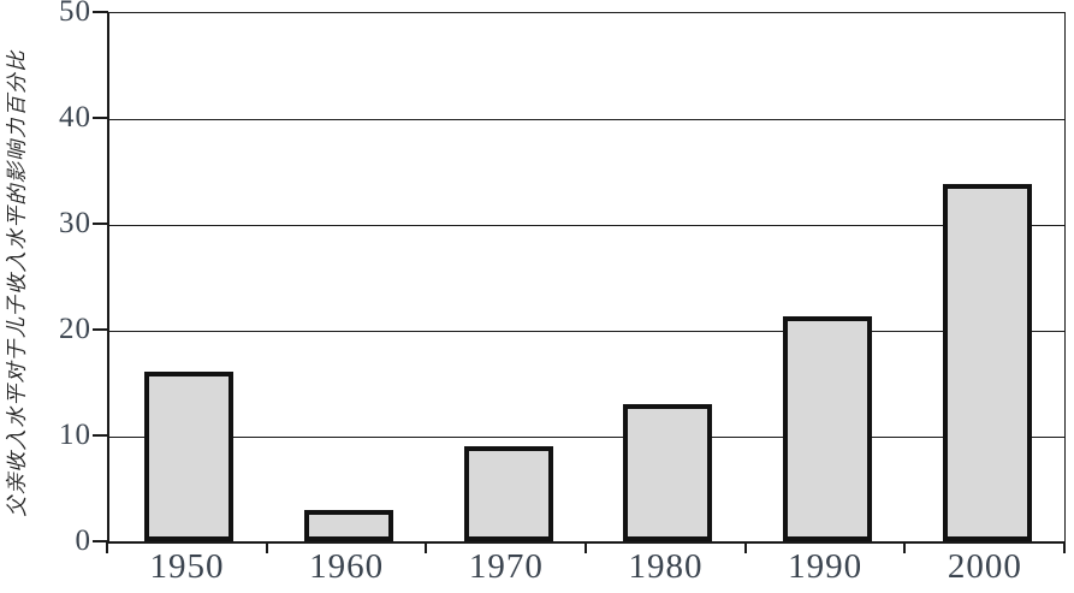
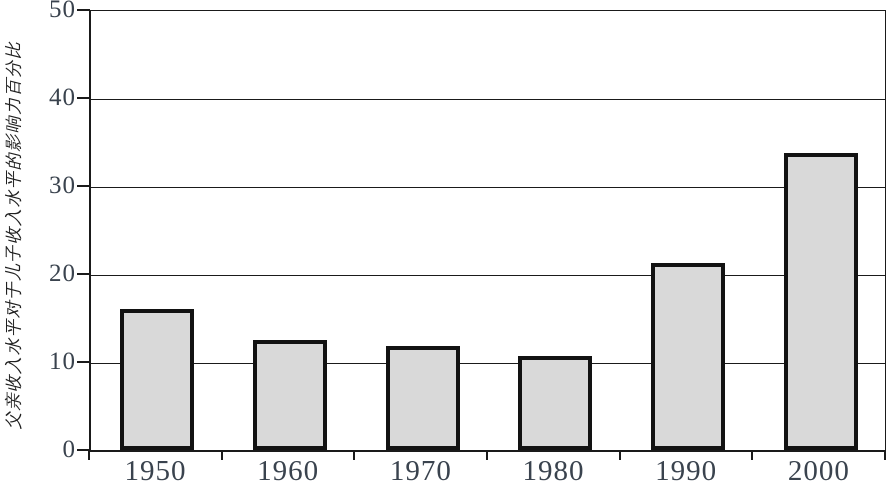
1960: 3 -> 12
1970: 9 -> 12
1980: 13 -> 11
